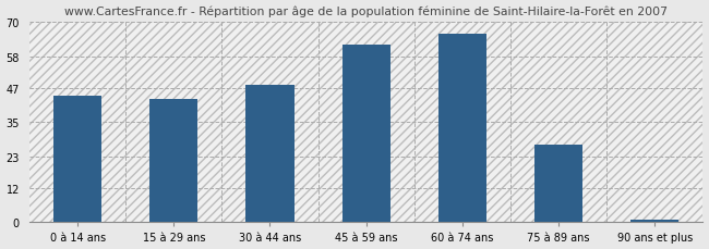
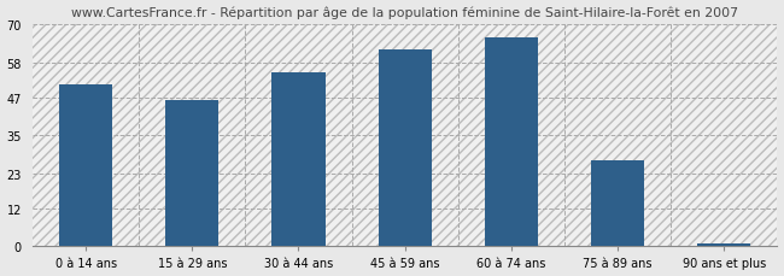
0 à 14 ans: 44 -> 51
15 à 29 ans: 43 -> 46
30 à 44 ans: 48 -> 55
